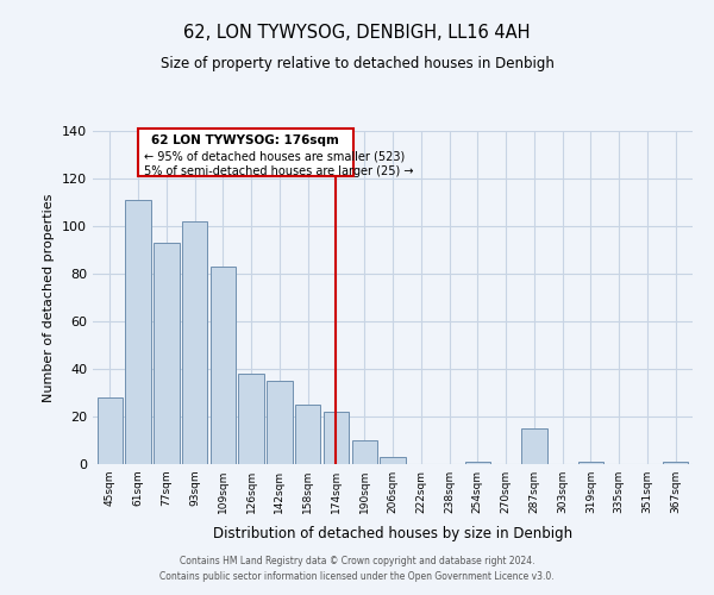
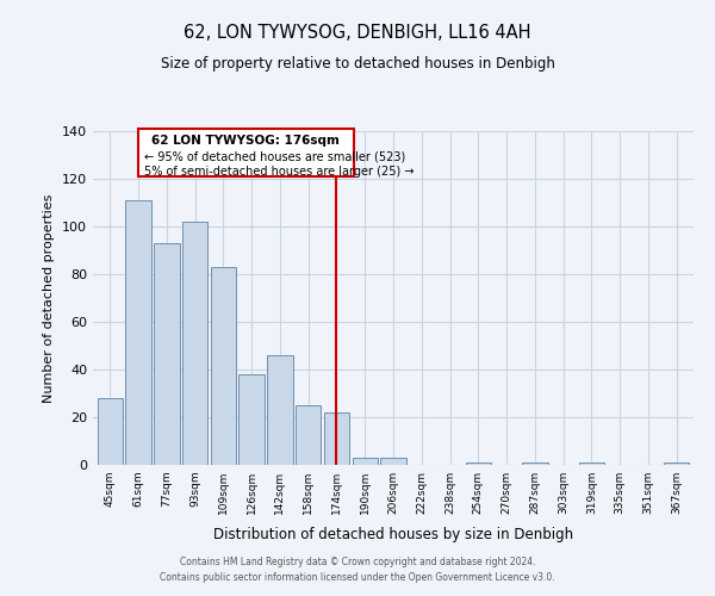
142sqm: 35 -> 46
190sqm: 10 -> 3
287sqm: 15 -> 1
